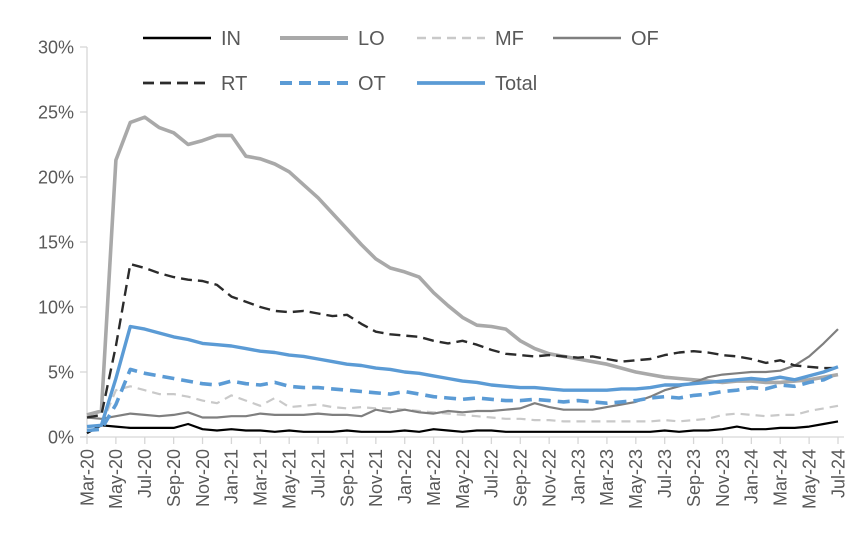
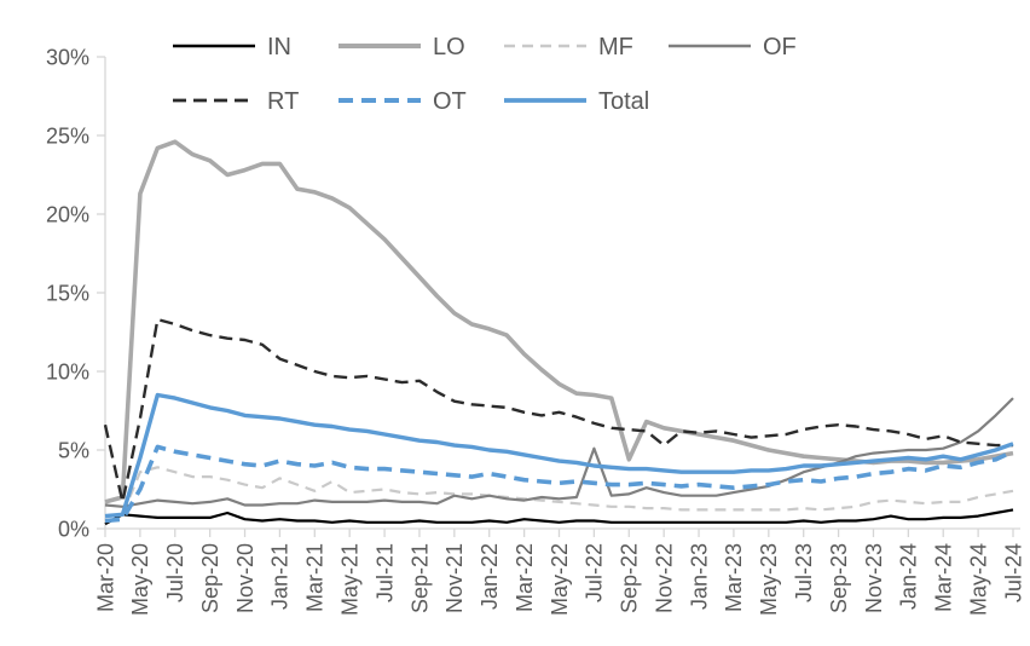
RT/Mar-20: 1.5% -> 6.6%
OF/Jul-22: 2.0% -> 5.1%
LO/Sep-22: 7.4% -> 4.4%
RT/Nov-22: 6.3% -> 5.3%
